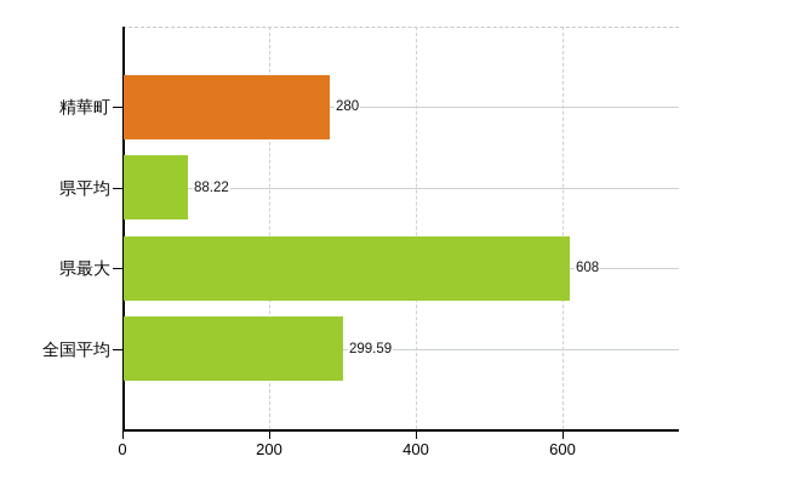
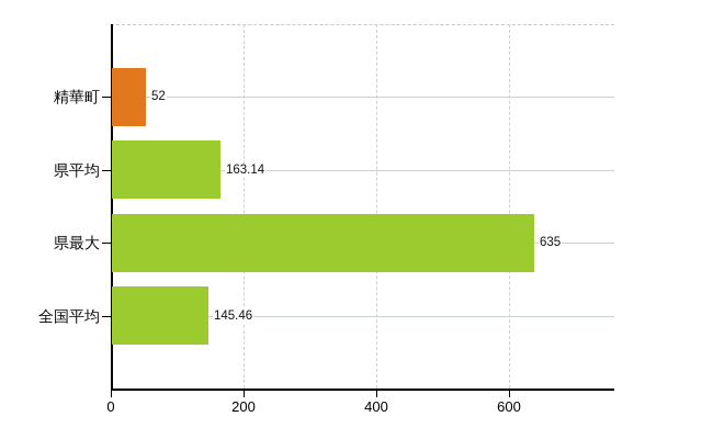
精華町: 280 -> 52
県平均: 88.22 -> 163.14
県最大: 608 -> 635
全国平均: 299.59 -> 145.46
